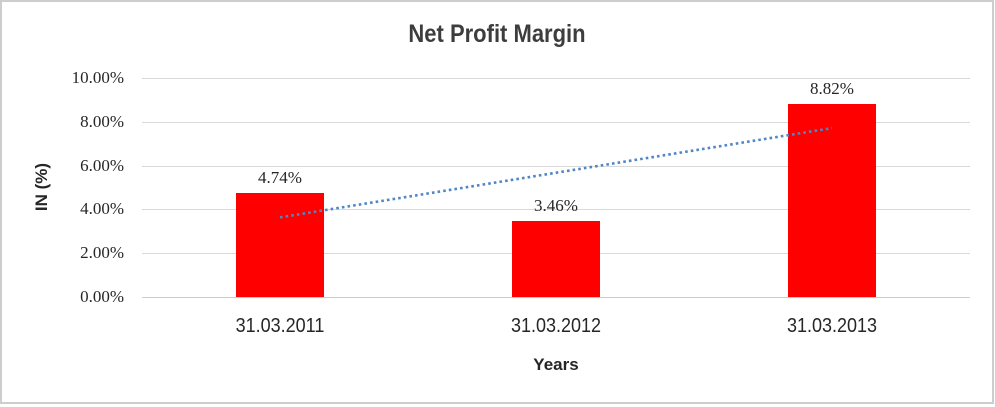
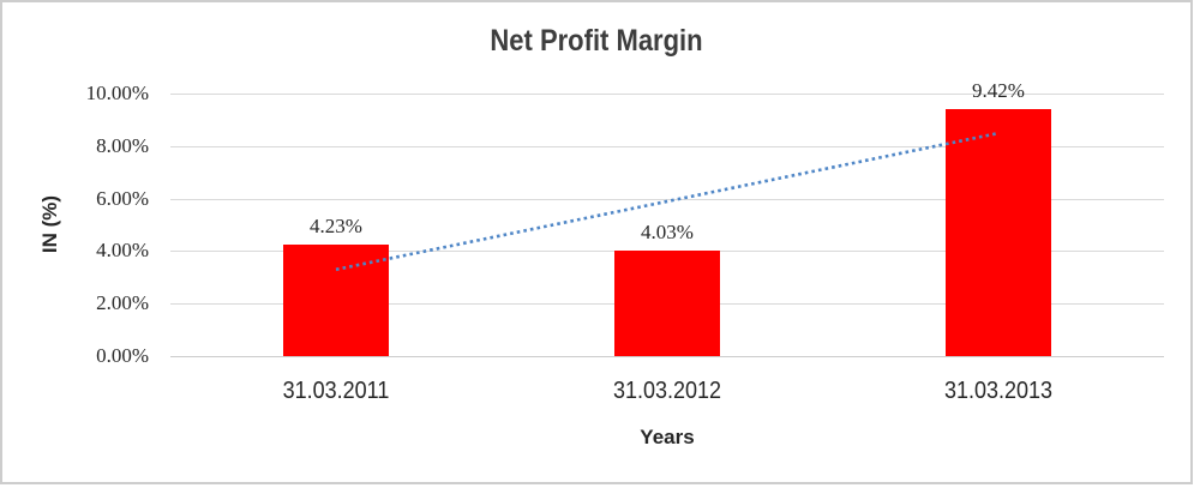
31.03.2011: 4.74% -> 4.23%
31.03.2012: 3.46% -> 4.03%
31.03.2013: 8.82% -> 9.42%
